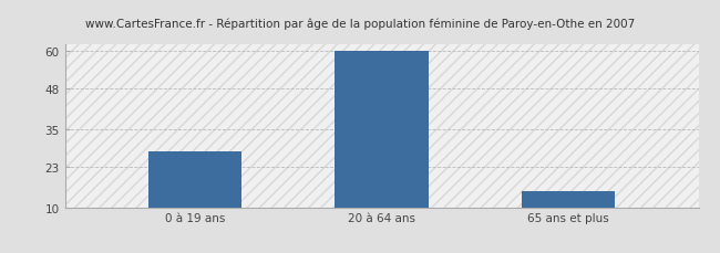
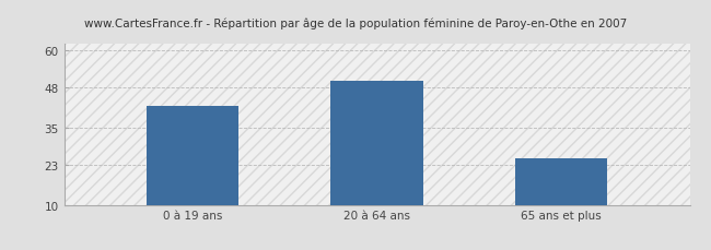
0 à 19 ans: 28 -> 42
20 à 64 ans: 60 -> 50
65 ans et plus: 15 -> 25
